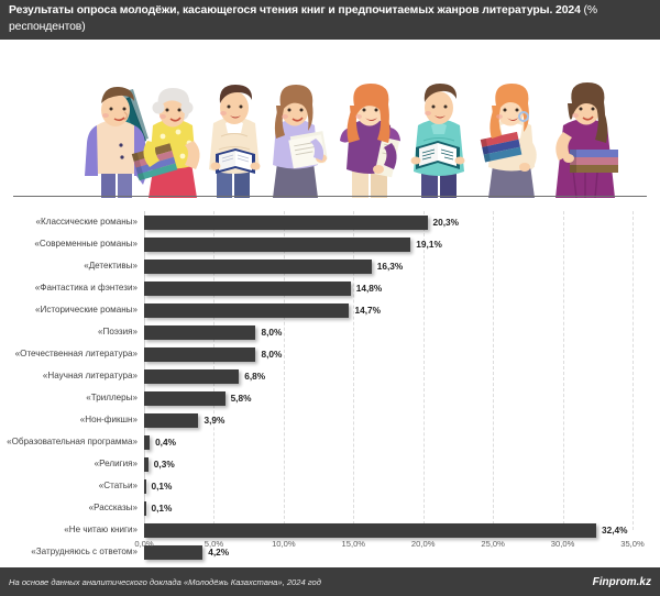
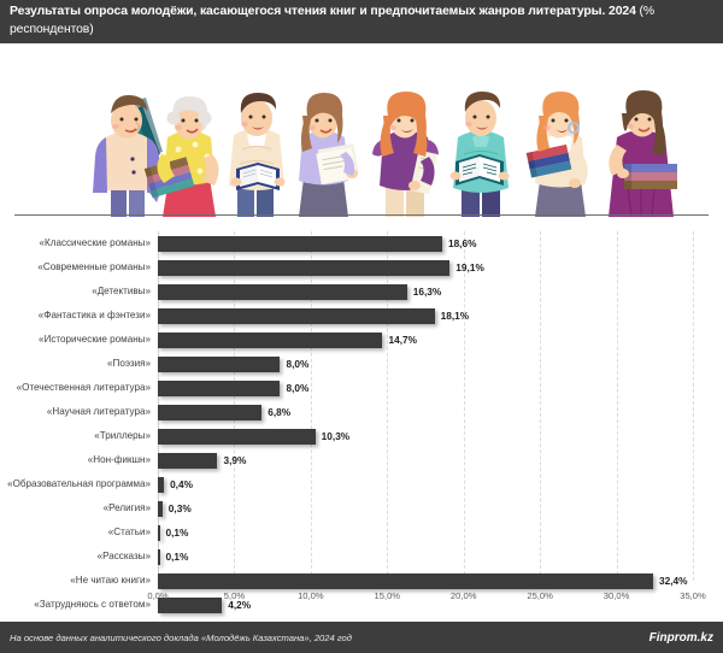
«Классические романы»: 20,3% -> 18,6%
«Фантастика и фэнтези»: 14,8% -> 18,1%
«Триллеры»: 5,8% -> 10,3%
